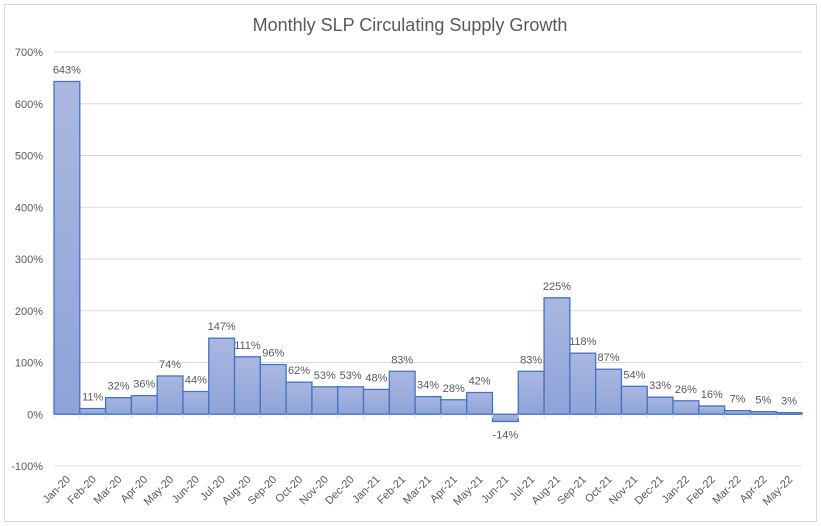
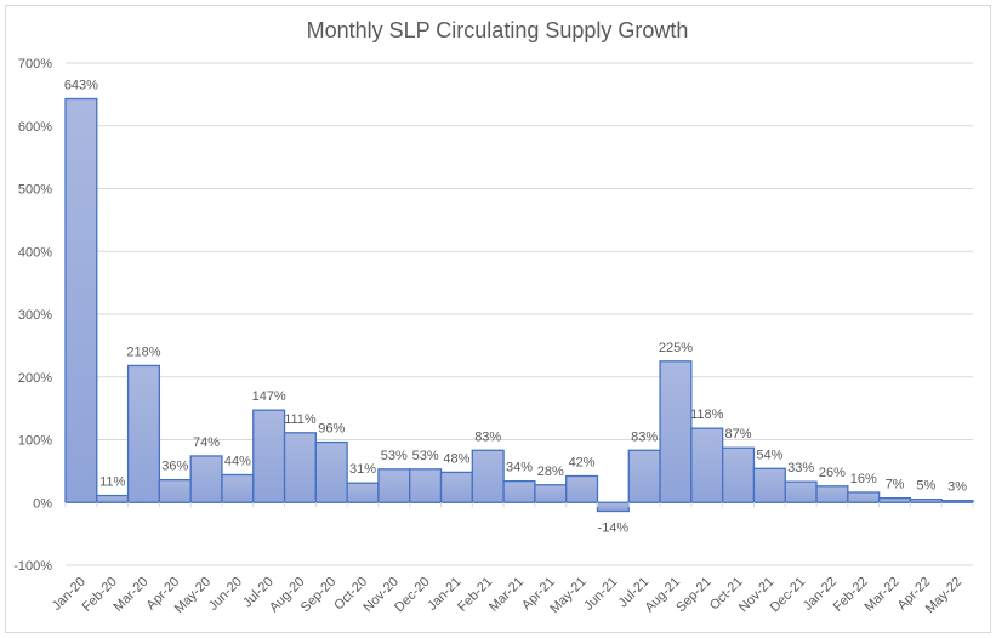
Mar-20: 32% -> 218%
Oct-20: 62% -> 31%
